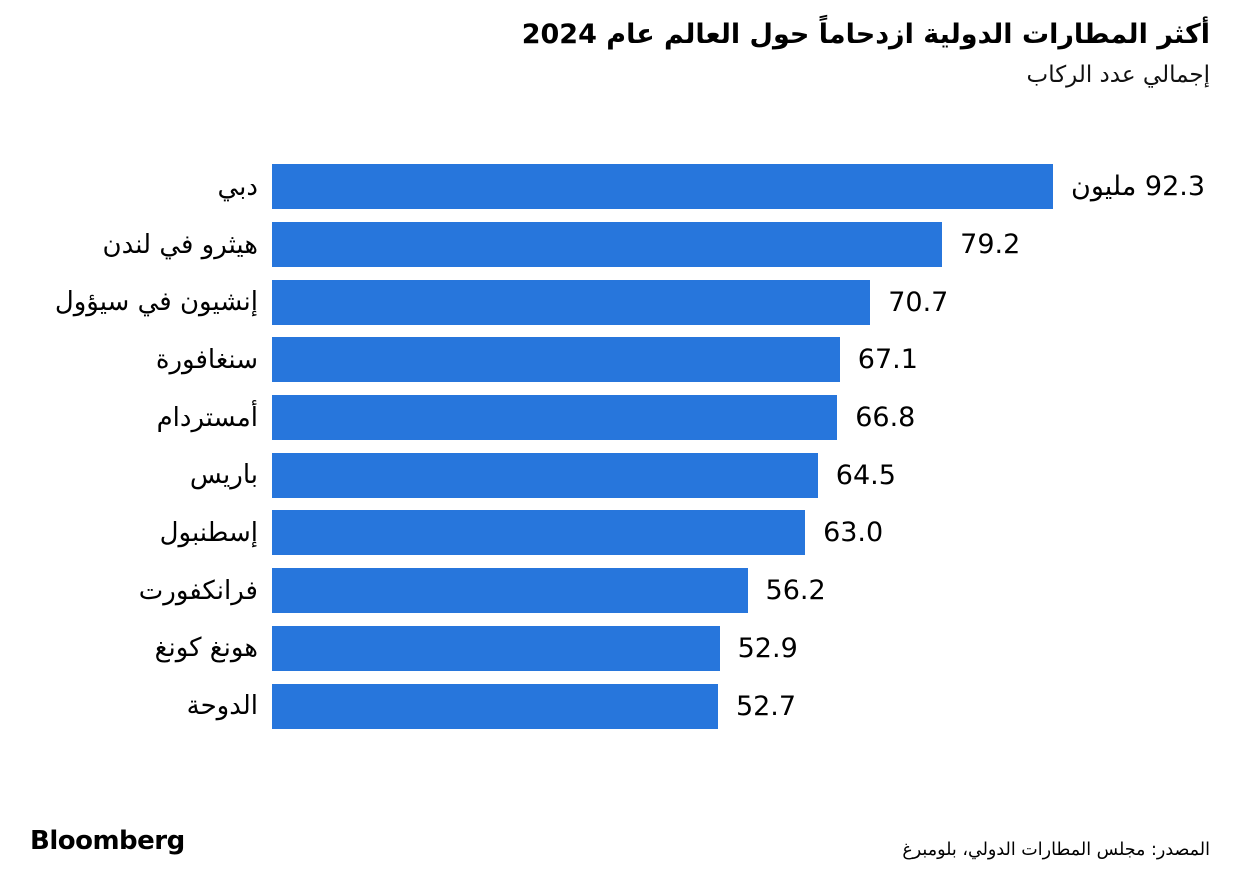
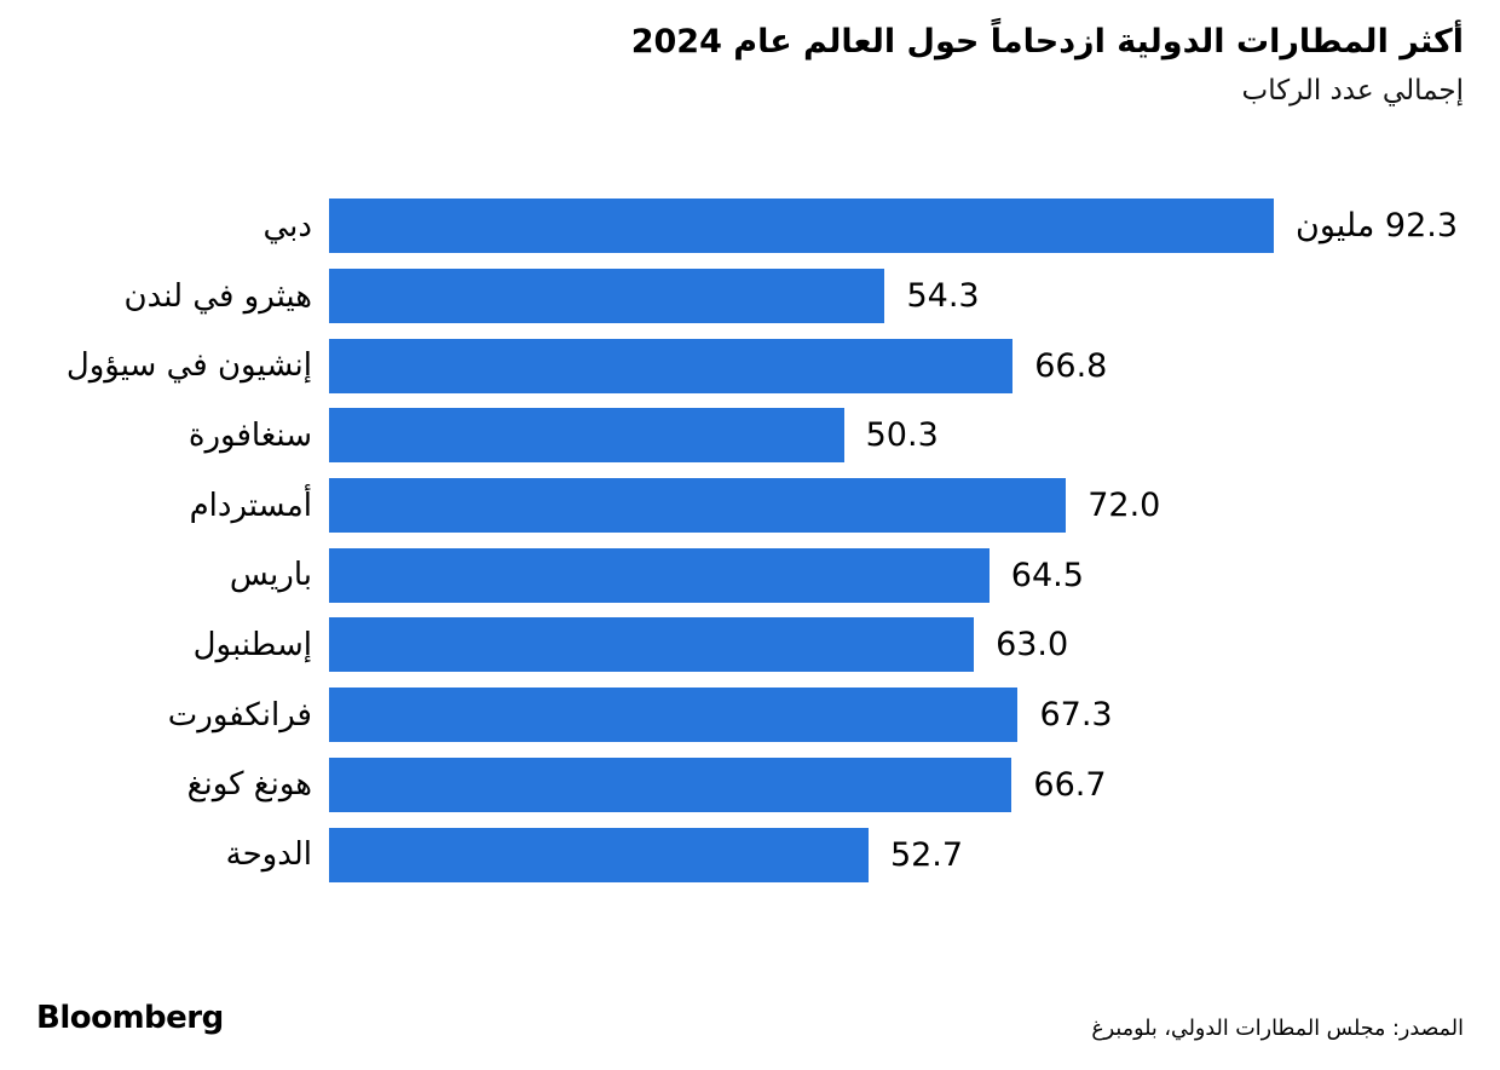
هيثرو في لندن: 79.2 -> 54.3
إنشيون في سيؤول: 70.7 -> 66.8
سنغافورة: 67.1 -> 50.3
أمستردام: 66.8 -> 72.0
فرانكفورت: 56.2 -> 67.3
هونغ كونغ: 52.9 -> 66.7
